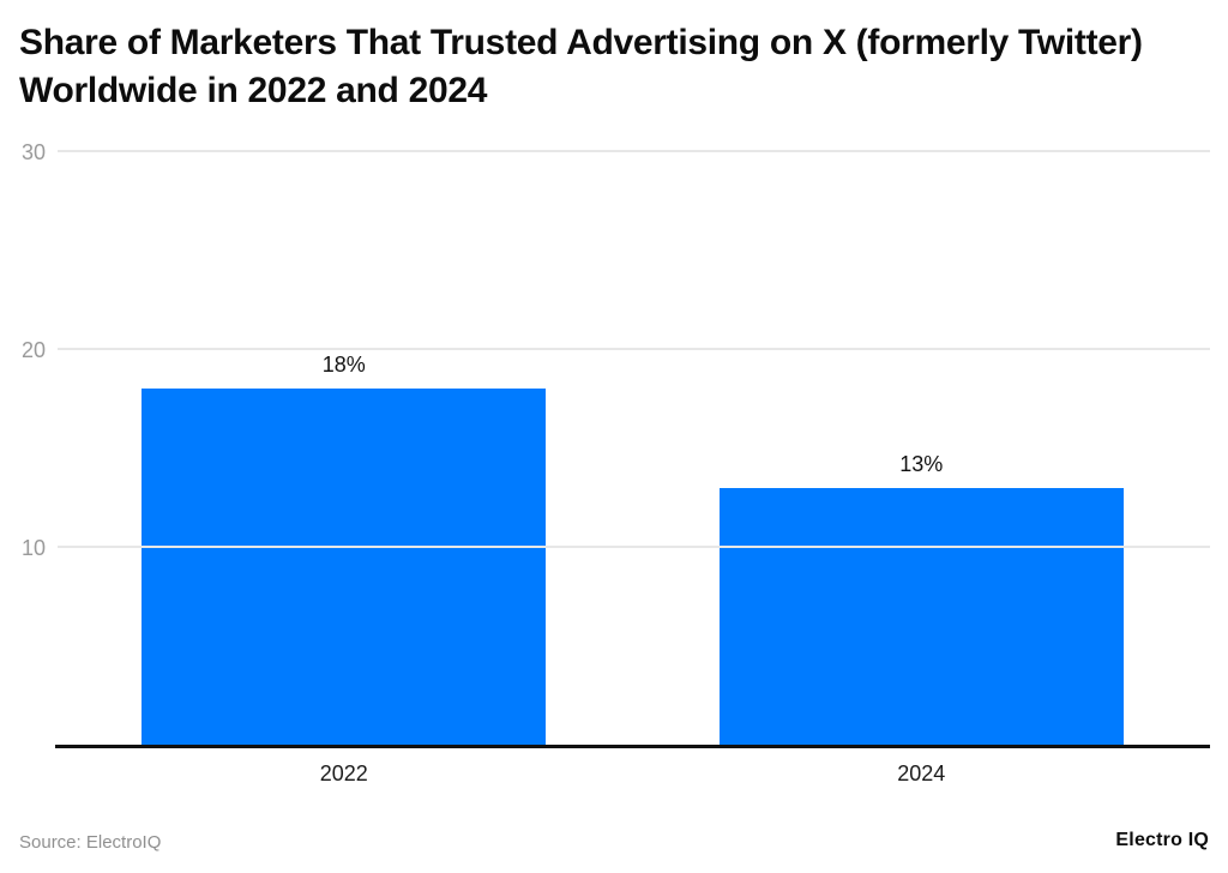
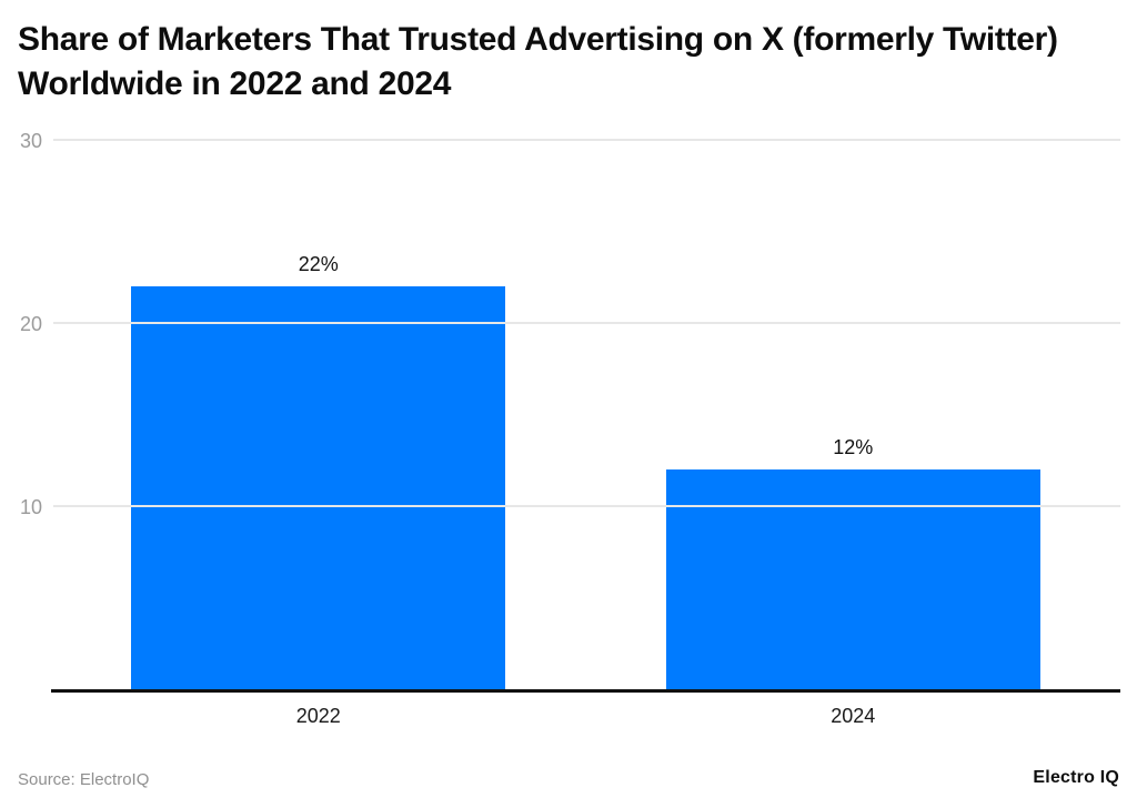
2022: 18% -> 22%
2024: 13% -> 12%
